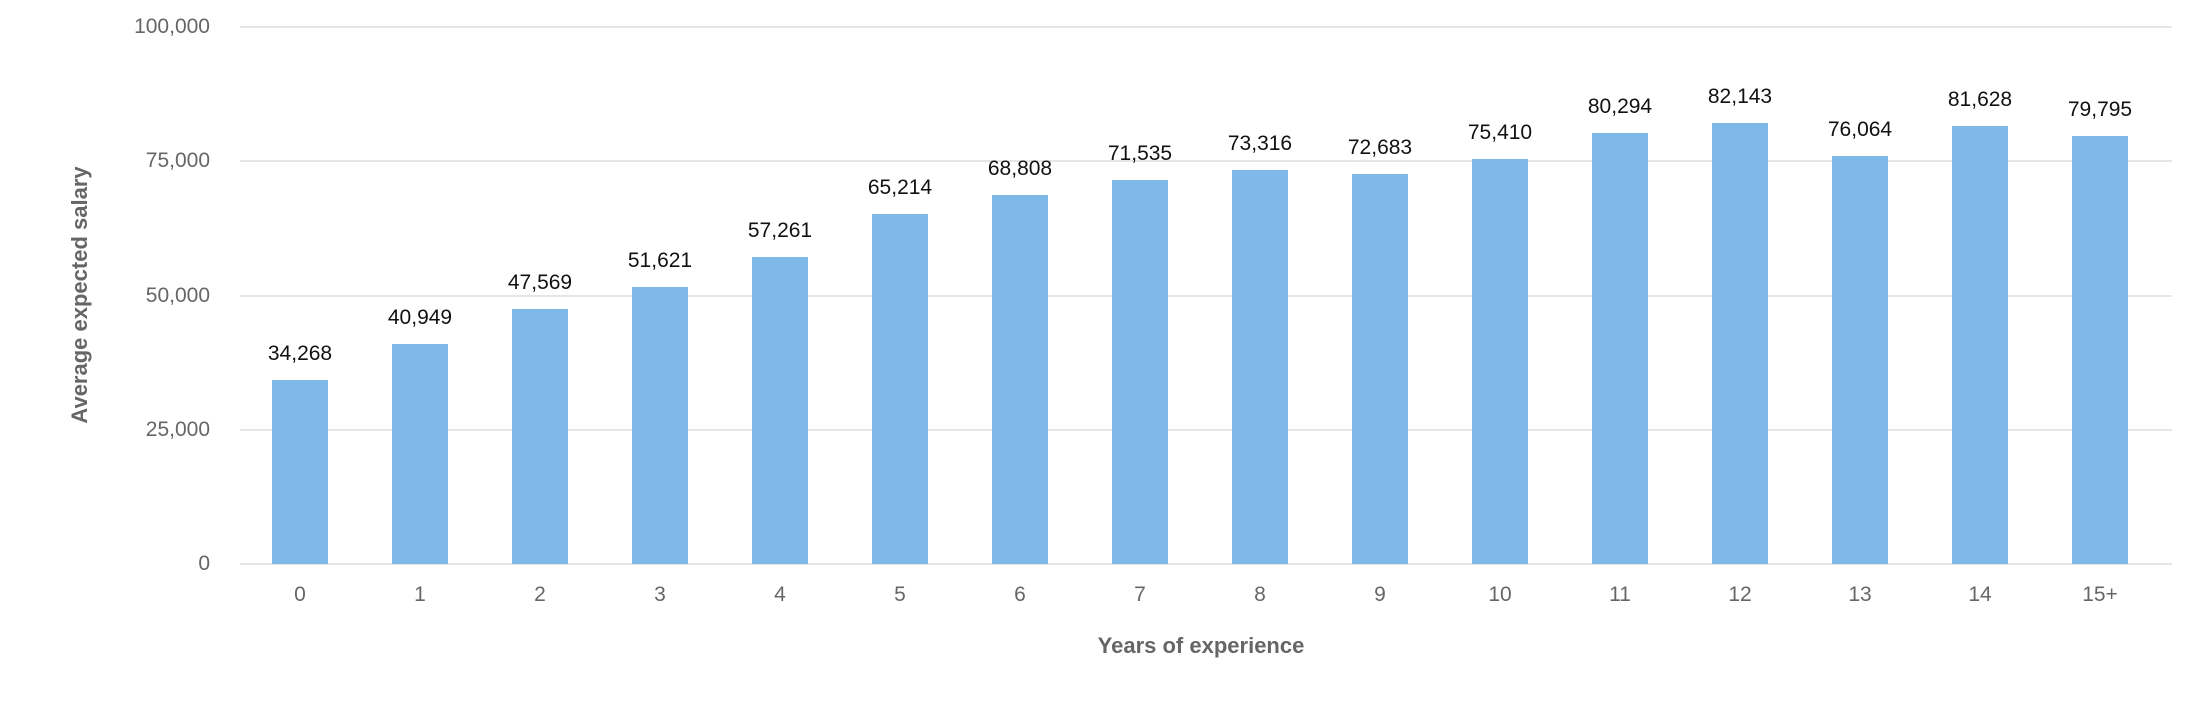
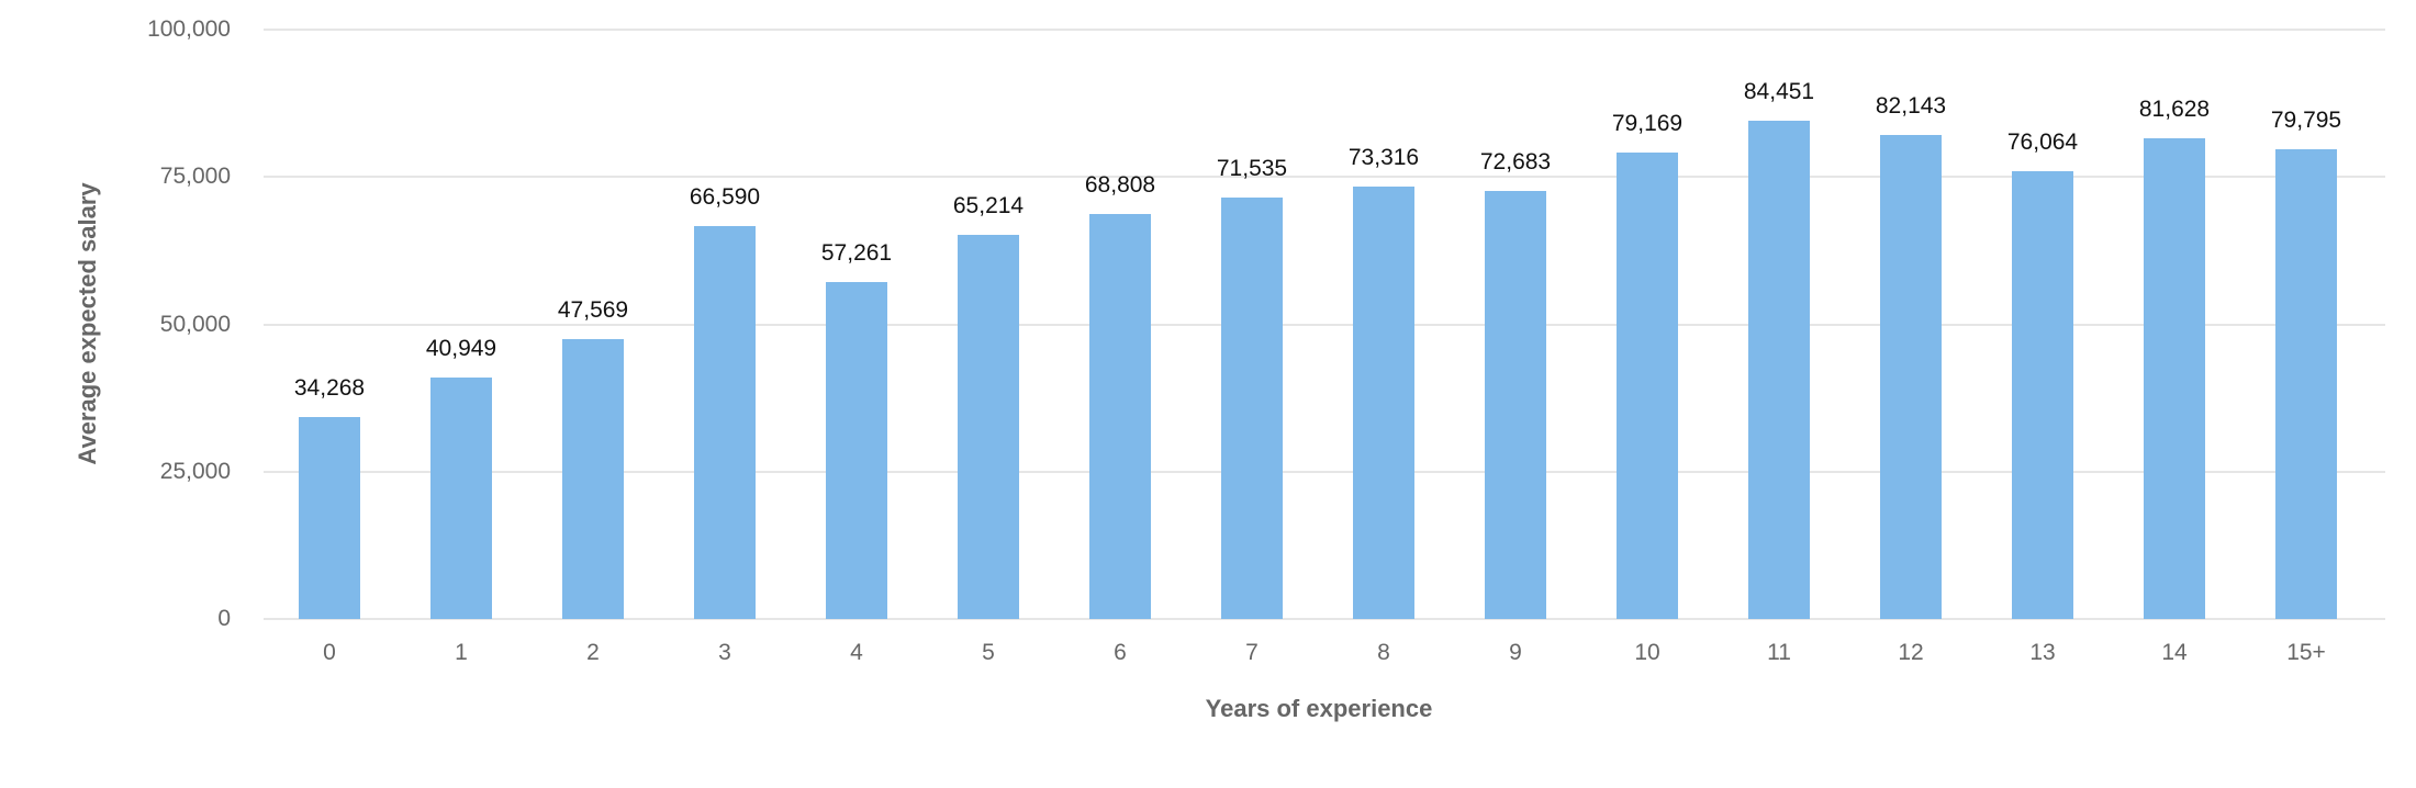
3: 51,621 -> 66,590
10: 75,410 -> 79,169
11: 80,294 -> 84,451
